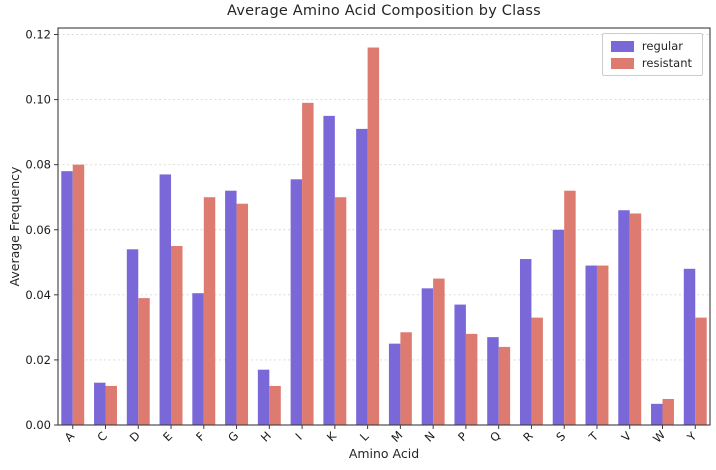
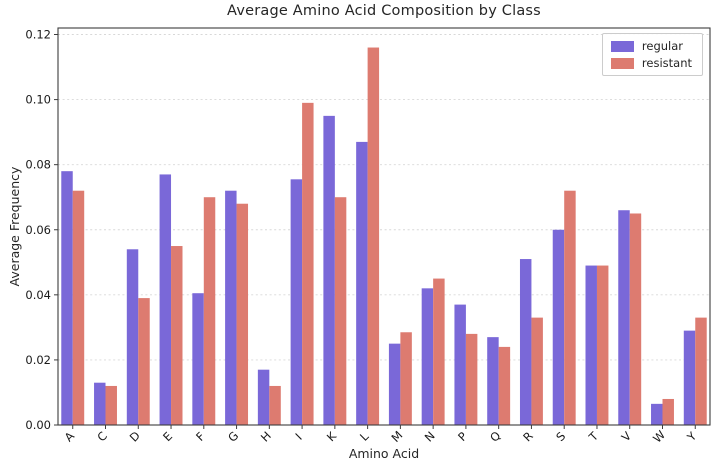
resistant/A: 0.080 -> 0.072
regular/L: 0.091 -> 0.087
regular/Y: 0.048 -> 0.029
